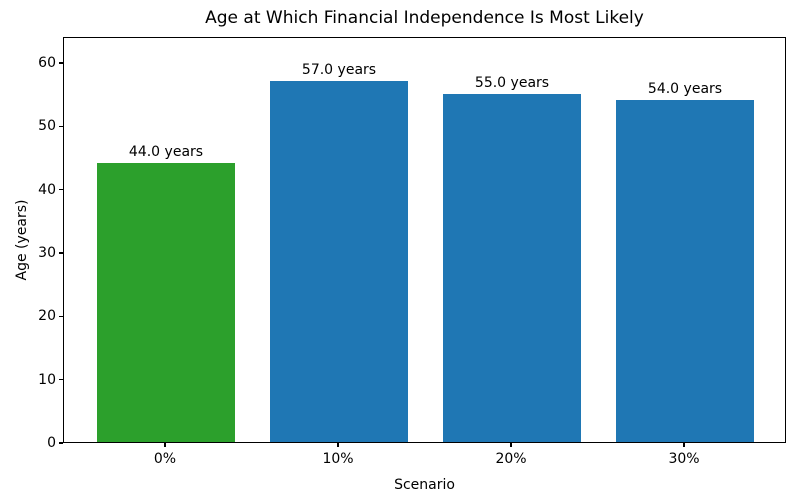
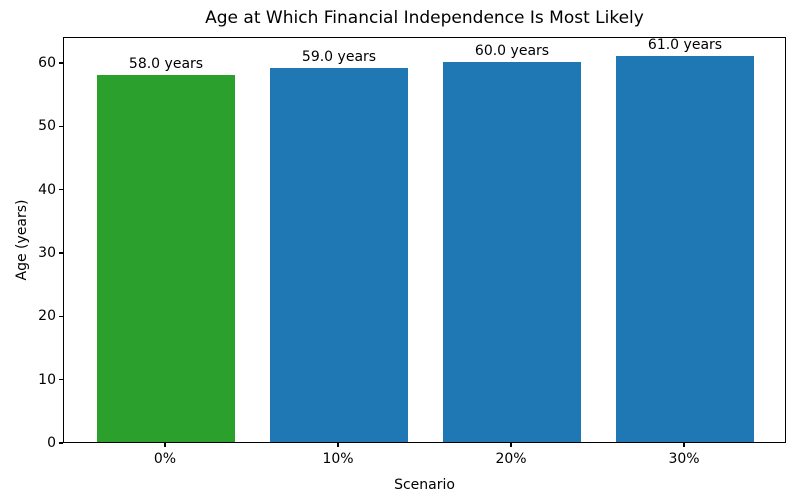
0%: 44.0 -> 58.0
10%: 57.0 -> 59.0
20%: 55.0 -> 60.0
30%: 54.0 -> 61.0
